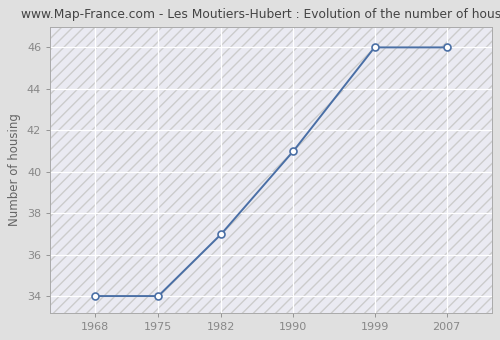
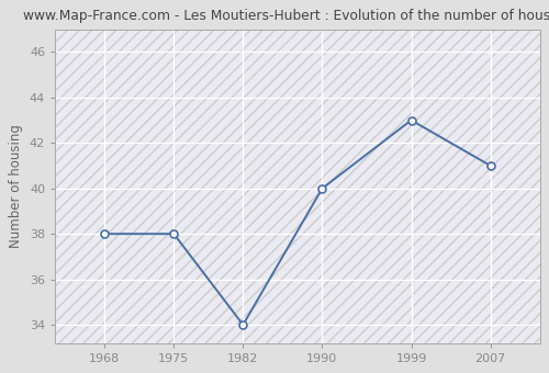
1968: 34 -> 38
1975: 34 -> 38
1982: 37 -> 34
1990: 41 -> 40
1999: 46 -> 43
2007: 46 -> 41
